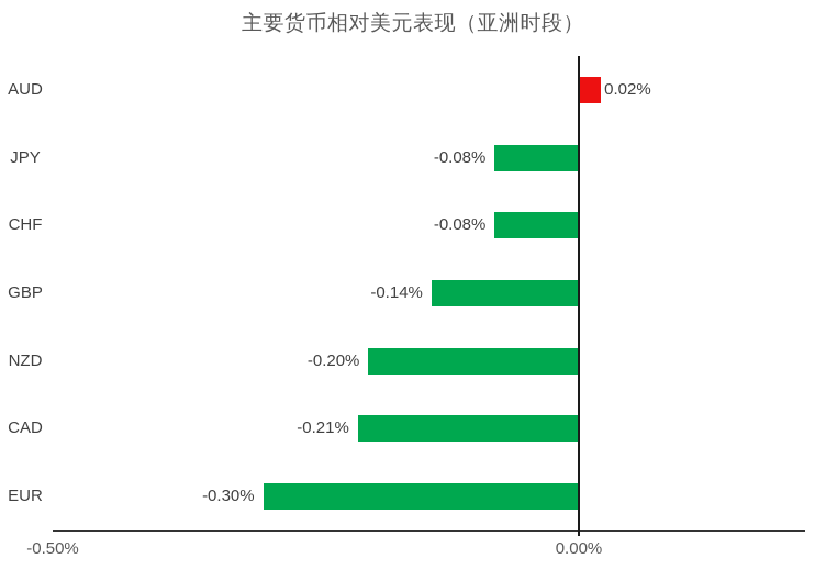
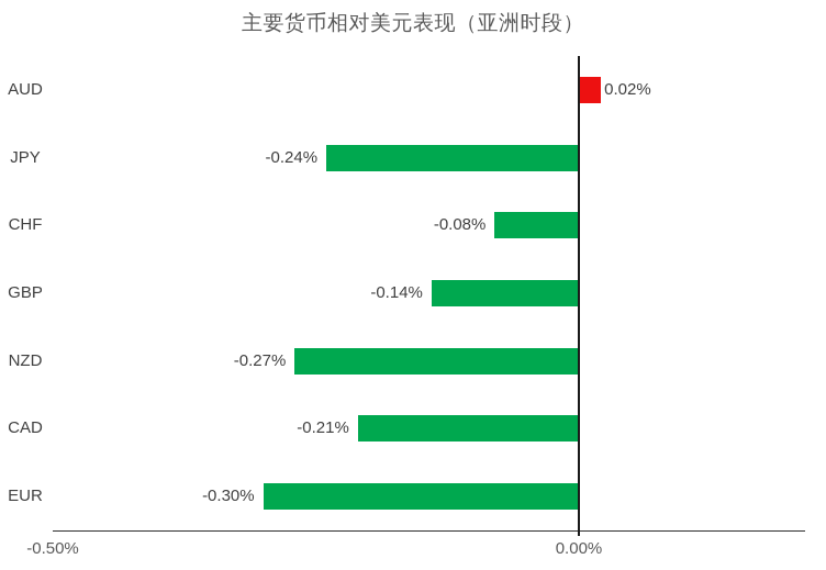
JPY: -0.08% -> -0.24%
NZD: -0.20% -> -0.27%
